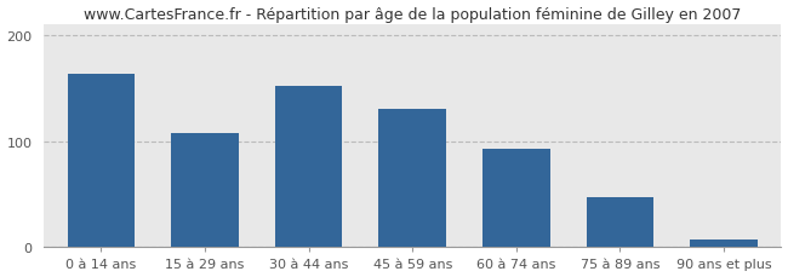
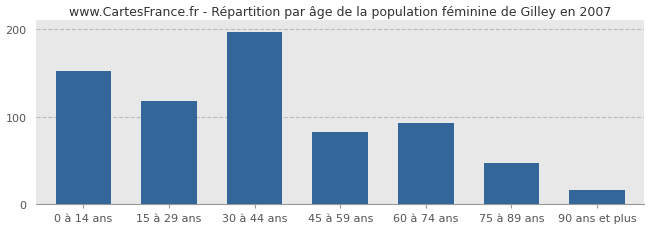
0 à 14 ans: 163 -> 152
15 à 29 ans: 108 -> 118
30 à 44 ans: 152 -> 196
45 à 59 ans: 130 -> 82
90 ans et plus: 7 -> 16
